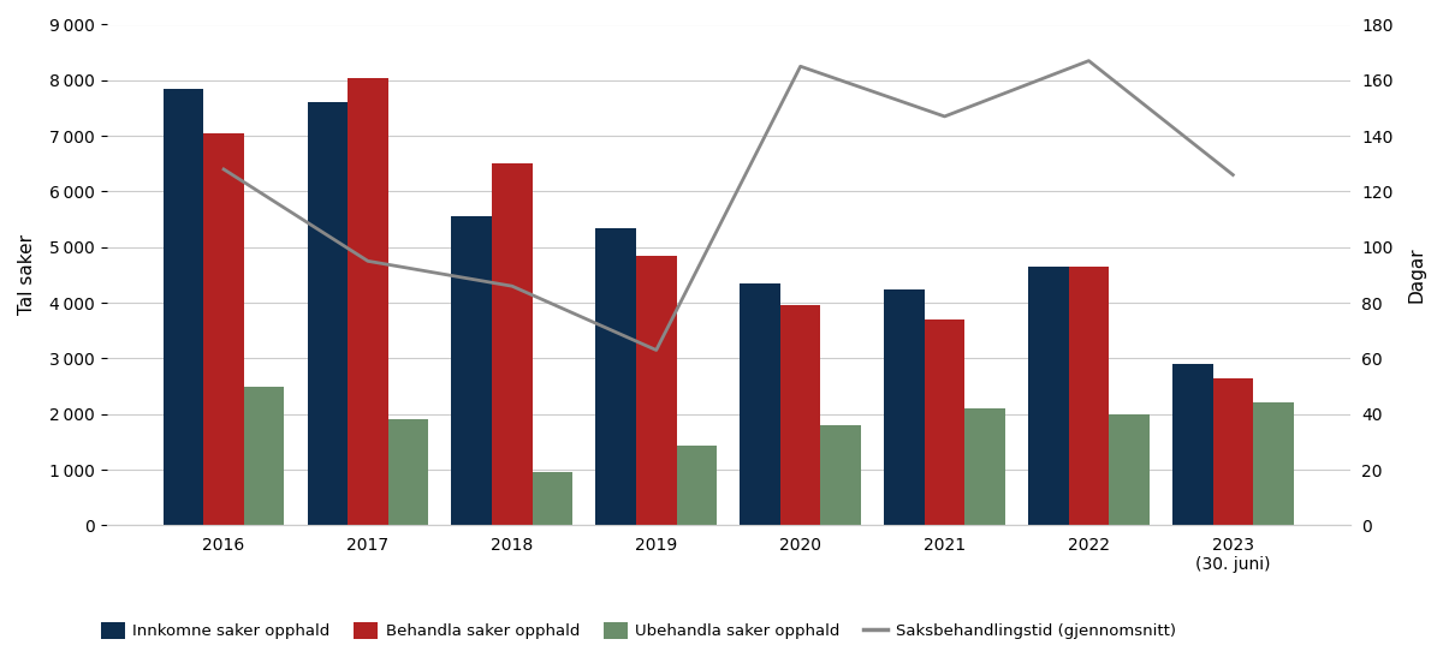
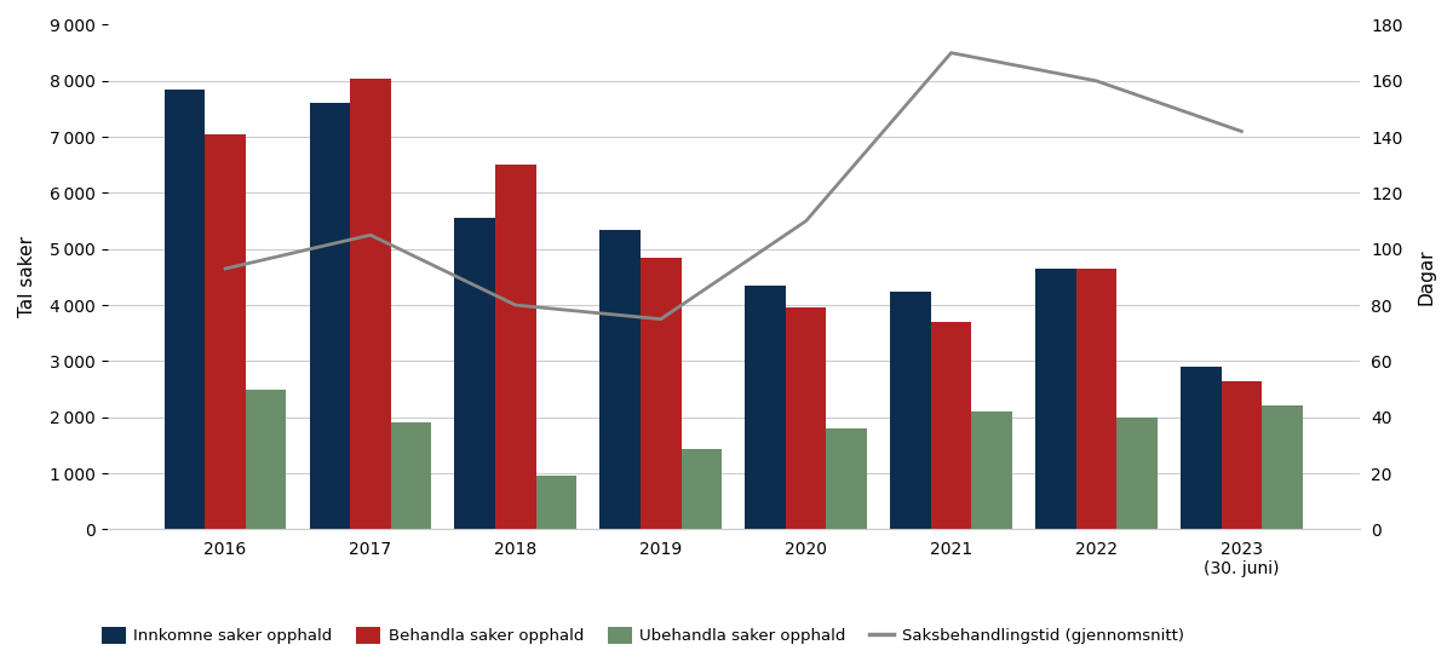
Saksbehandlingstid (gjennomsnitt)/2016: 128 -> 93
Saksbehandlingstid (gjennomsnitt)/2017: 95 -> 105
Saksbehandlingstid (gjennomsnitt)/2018: 86 -> 80
Saksbehandlingstid (gjennomsnitt)/2019: 63 -> 75
Saksbehandlingstid (gjennomsnitt)/2020: 165 -> 110
Saksbehandlingstid (gjennomsnitt)/2021: 147 -> 170
Saksbehandlingstid (gjennomsnitt)/2022: 167 -> 160
Saksbehandlingstid (gjennomsnitt)/2023 (30. juni): 126 -> 142
